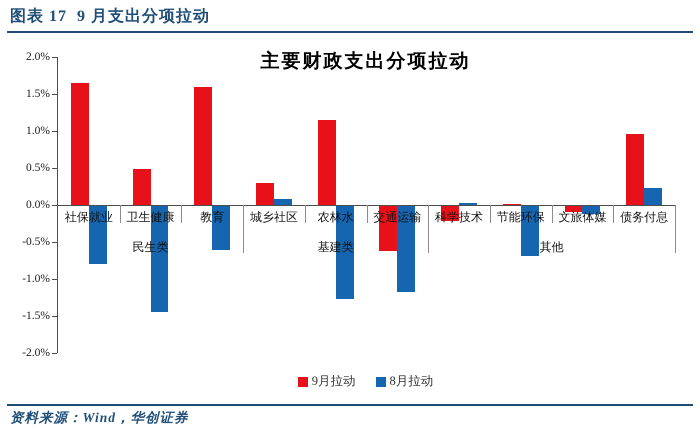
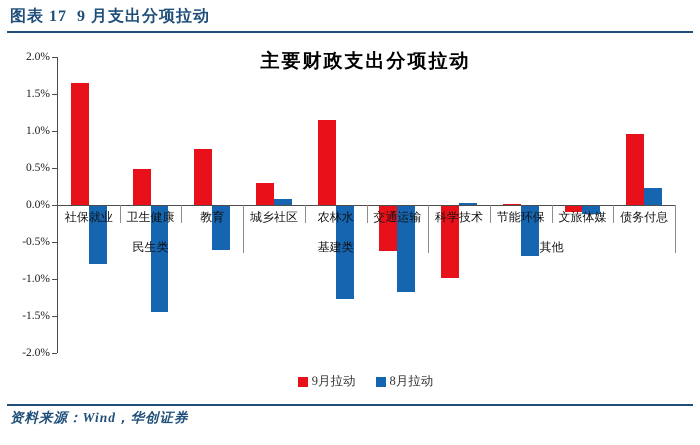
9月拉动/教育: 1.6% -> 0.8%
9月拉动/科学技术: -0.2% -> -1.0%
